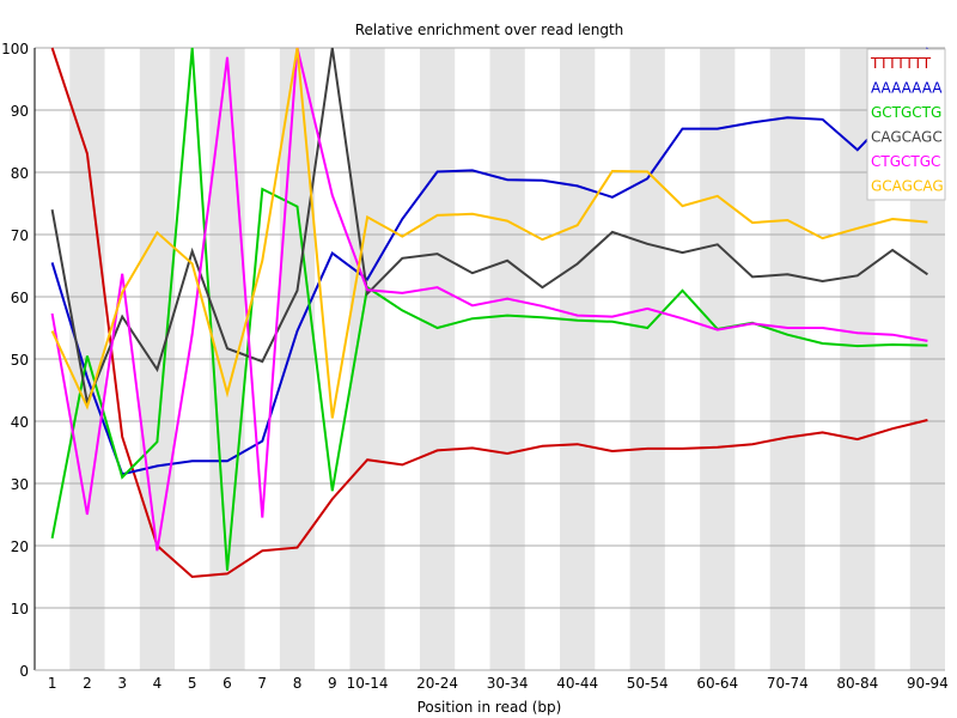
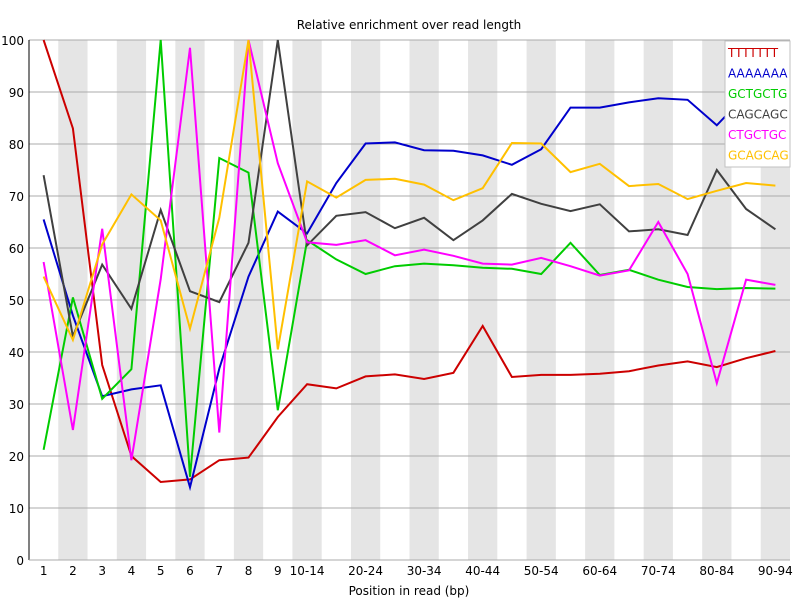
AAAAAAA/6: 34 -> 14
TTTTTTT/40-44: 36 -> 45
CTGCTGC/70-74: 55 -> 65
CAGCAGC/80-84: 63 -> 75
CTGCTGC/80-84: 54 -> 34
AAAAAAA/90-94: 100 -> 94
